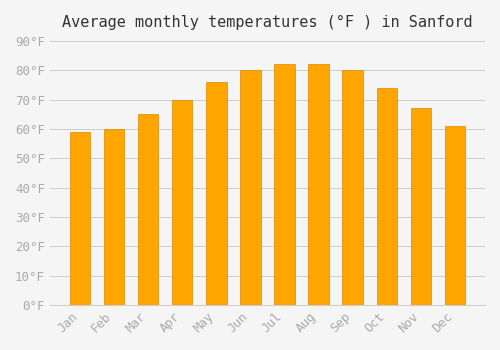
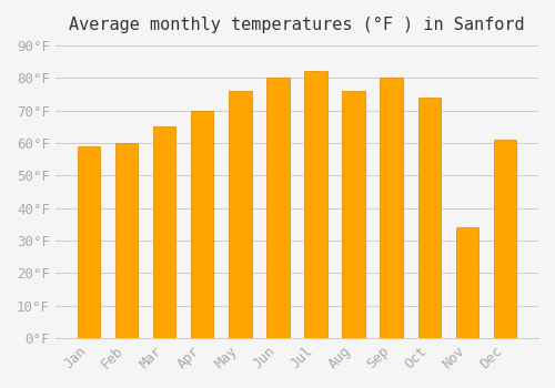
Aug: 82°F -> 76°F
Nov: 67°F -> 34°F
